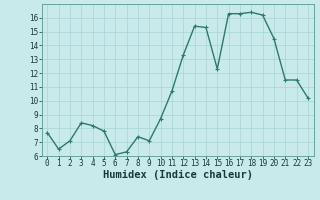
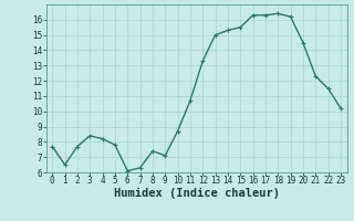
2: 7.1 -> 7.7
13: 15.4 -> 15.0
15: 12.3 -> 15.5
21: 11.5 -> 12.3
